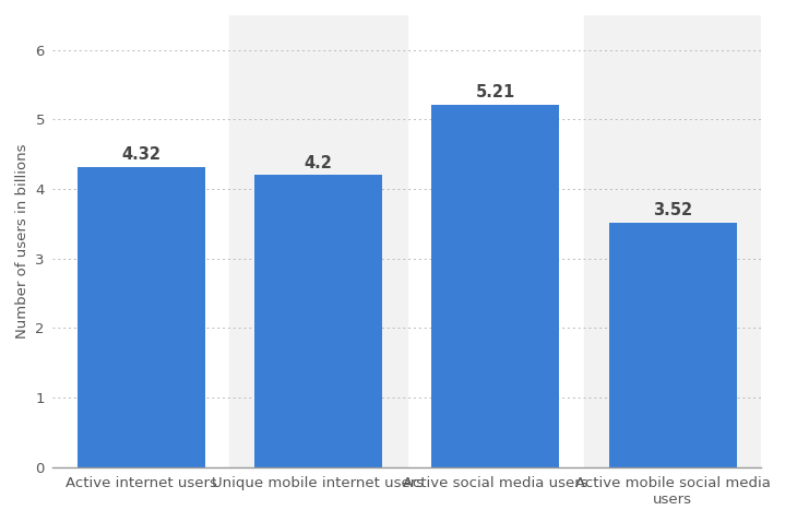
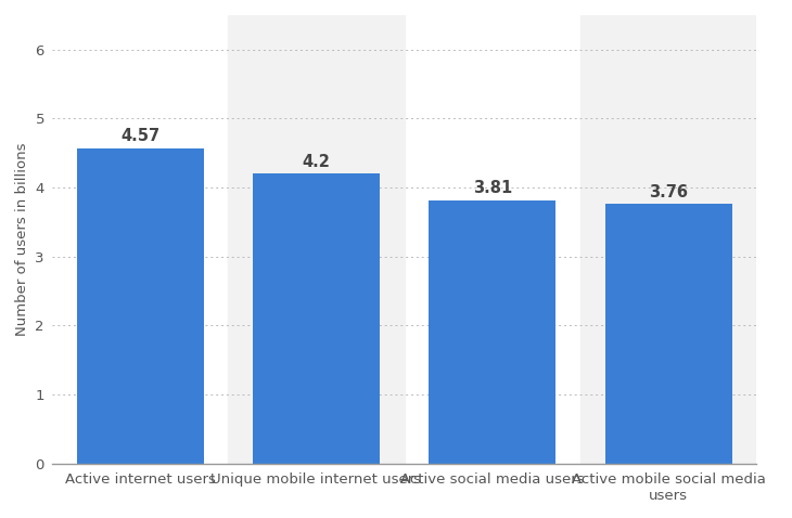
Active internet users: 4.32 -> 4.57
Active social media users: 5.21 -> 3.81
Active mobile social media users: 3.52 -> 3.76
